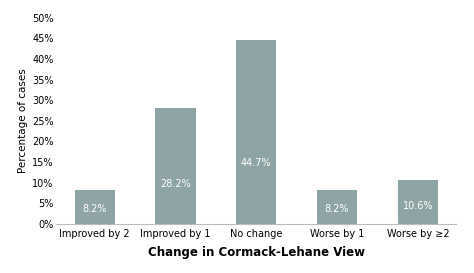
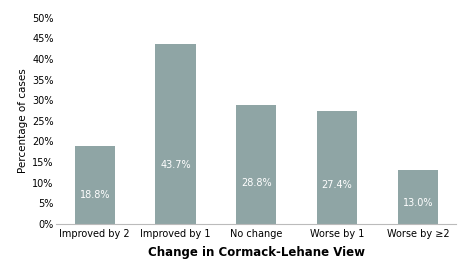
Improved by 2: 8.2% -> 18.8%
Improved by 1: 28.2% -> 43.7%
No change: 44.7% -> 28.8%
Worse by 1: 8.2% -> 27.4%
Worse by ≥2: 10.6% -> 13.0%
